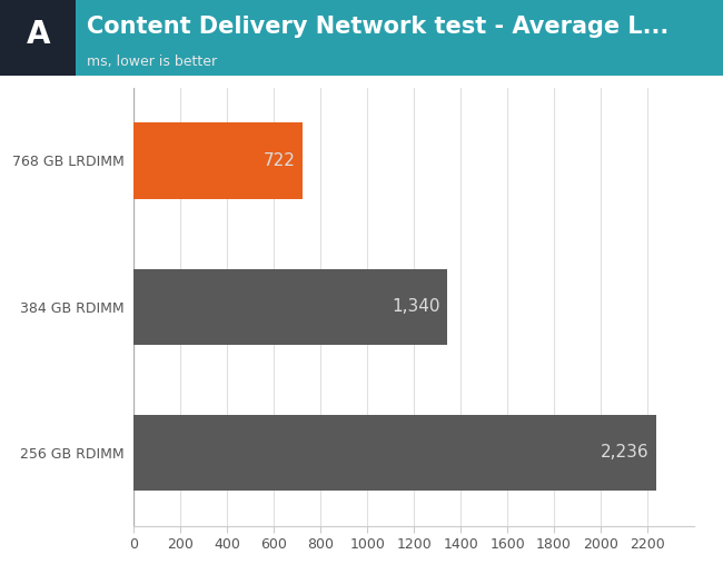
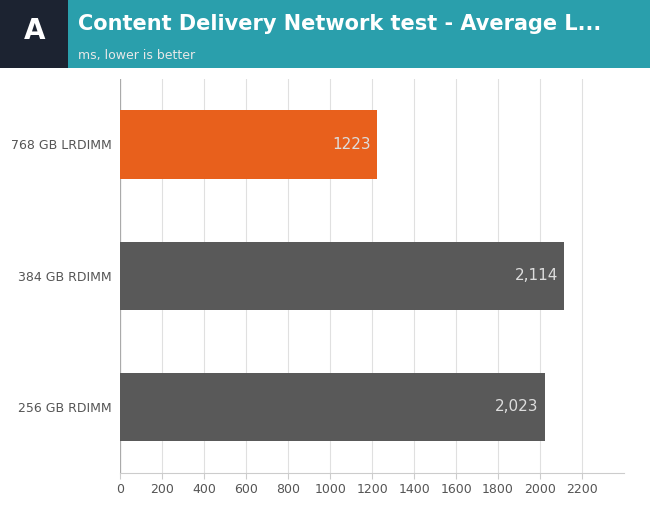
768 GB LRDIMM: 722 -> 1223
384 GB RDIMM: 1,340 -> 2,114
256 GB RDIMM: 2,236 -> 2,023
